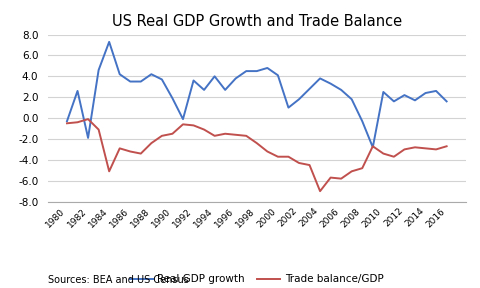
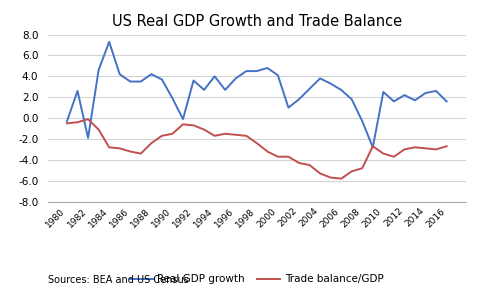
Trade balance/GDP/1984: -5.1 -> -2.8
Trade balance/GDP/2004: -7.0 -> -5.3
